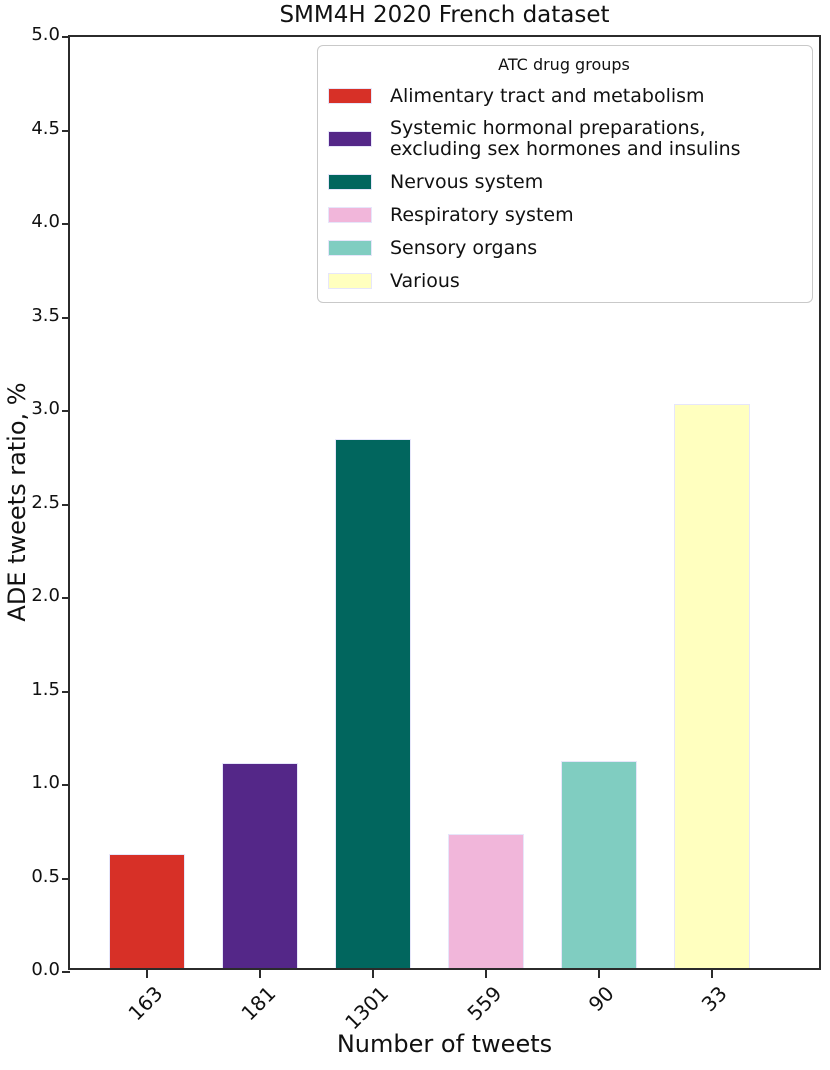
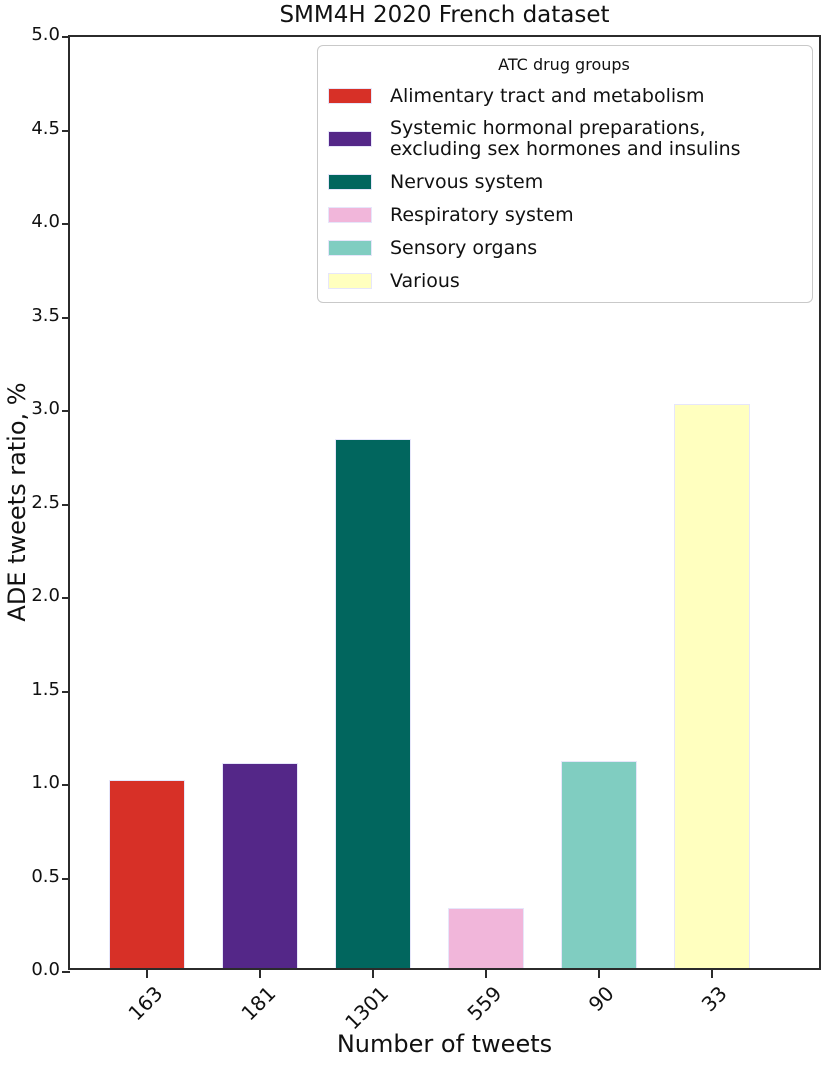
163: 0.61 -> 1.01
559: 0.72 -> 0.32
